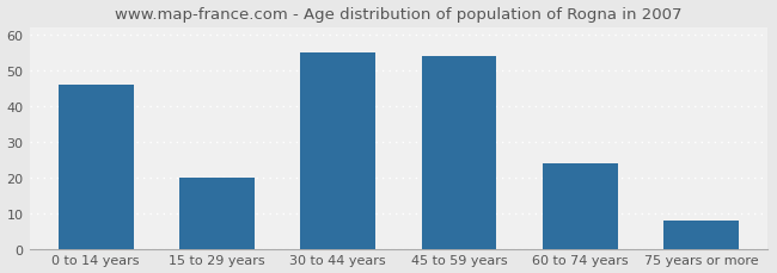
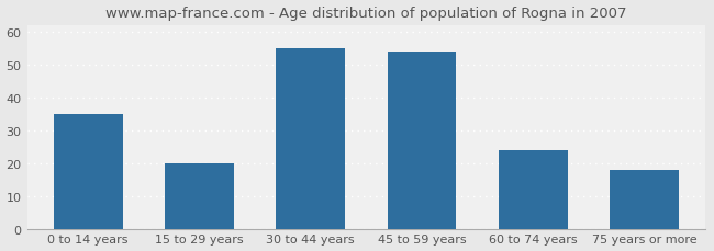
0 to 14 years: 46 -> 35
75 years or more: 8 -> 18
